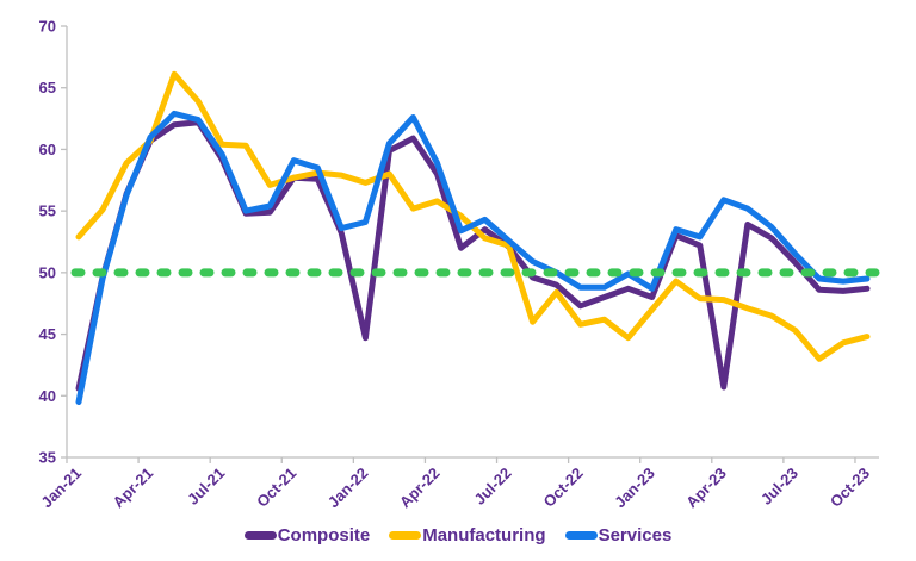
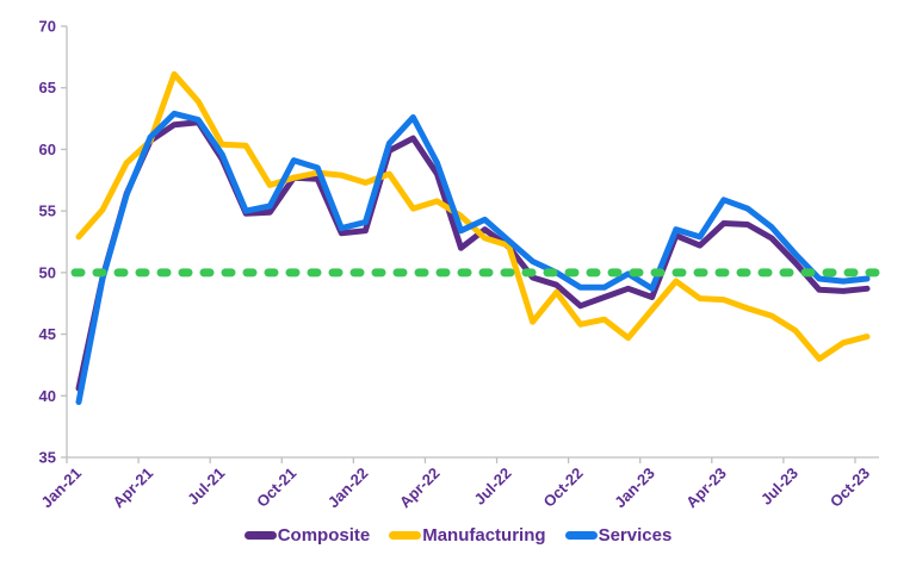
Composite/Jan-22: 44.7 -> 53.4
Composite/Apr-23: 40.7 -> 54.0
